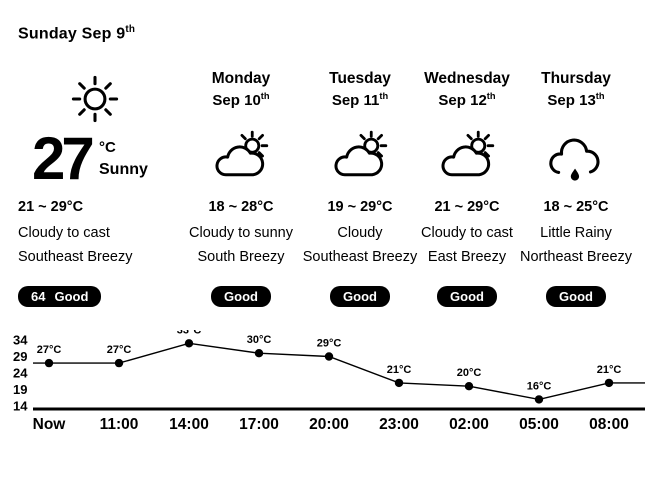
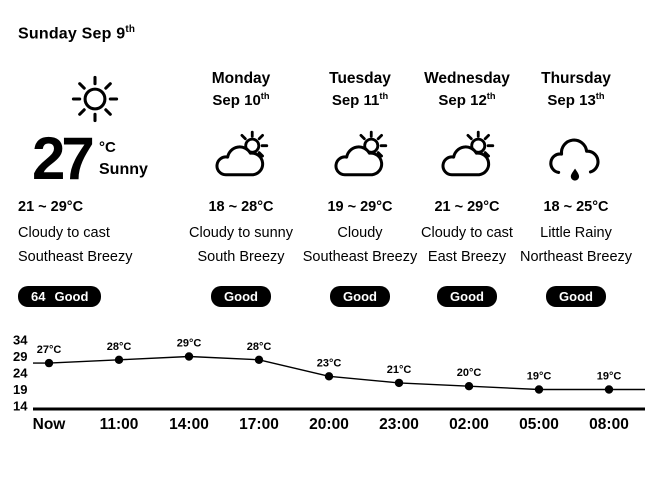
11:00: 27°C -> 28°C
14:00: 33°C -> 29°C
17:00: 30°C -> 28°C
20:00: 29°C -> 23°C
05:00: 16°C -> 19°C
08:00: 21°C -> 19°C
